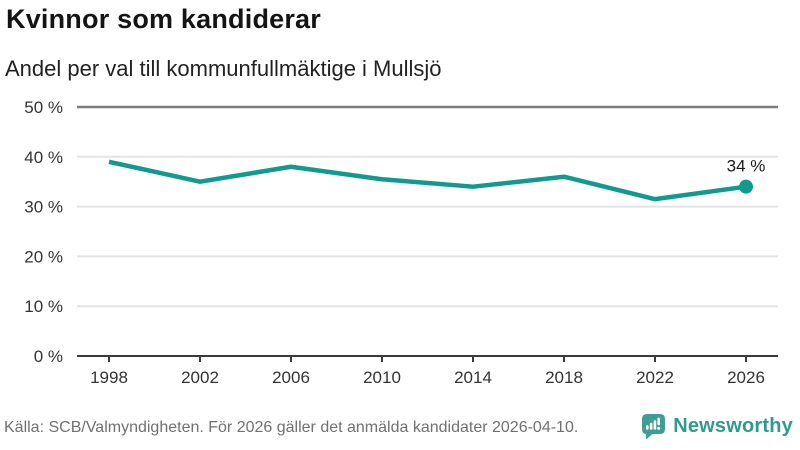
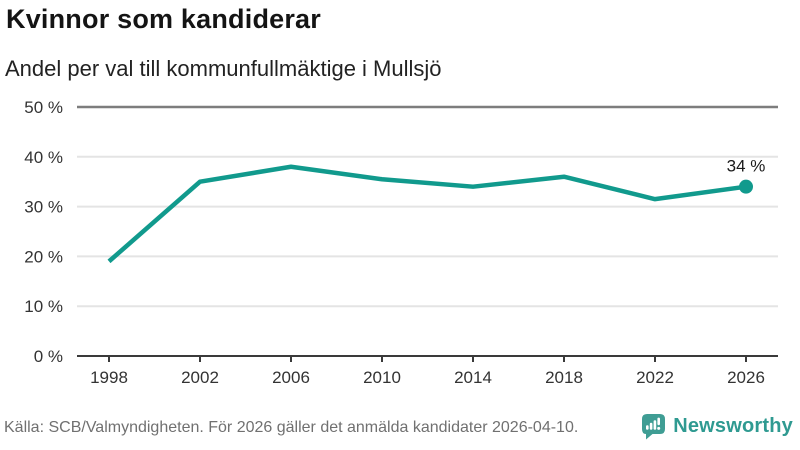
1998: 39% -> 19%
